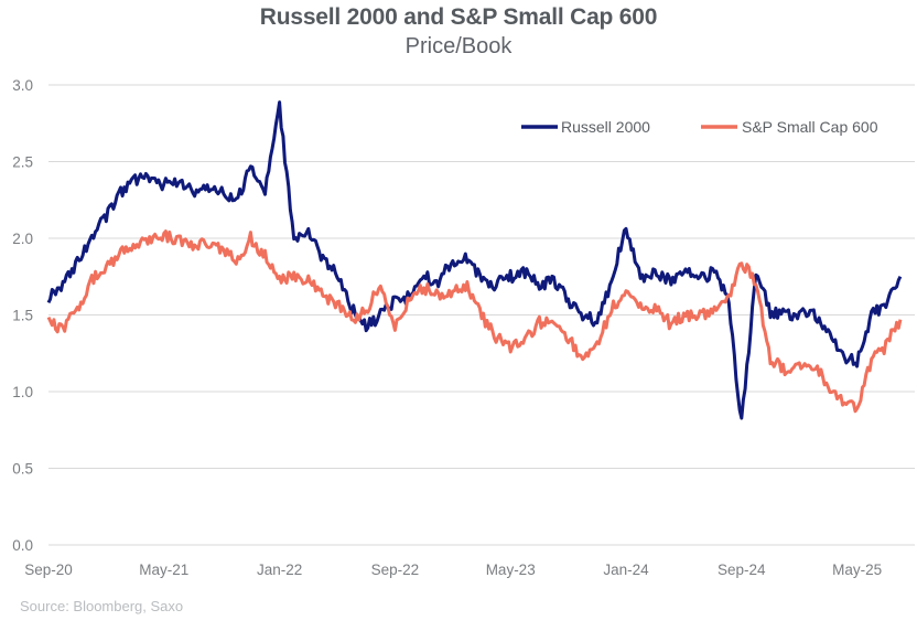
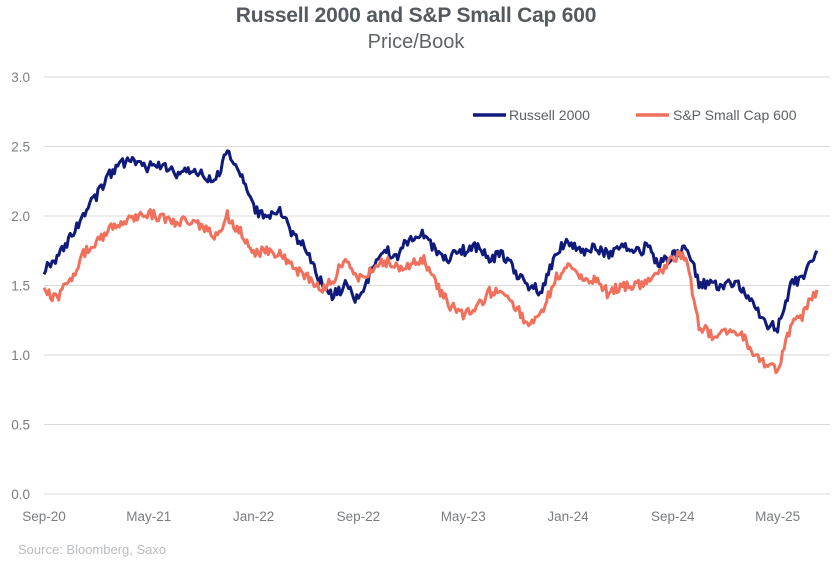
Russell 2000/Jan-22: 2.85 -> 2.05
Russell 2000/Sep-22: 1.59 -> 1.38
S&P Small Cap 600/Sep-22: 1.42 -> 1.55
Russell 2000/Jan-24: 2.07 -> 1.82
Russell 2000/Sep-24: 0.80 -> 1.72
S&P Small Cap 600/Sep-24: 1.84 -> 1.70
